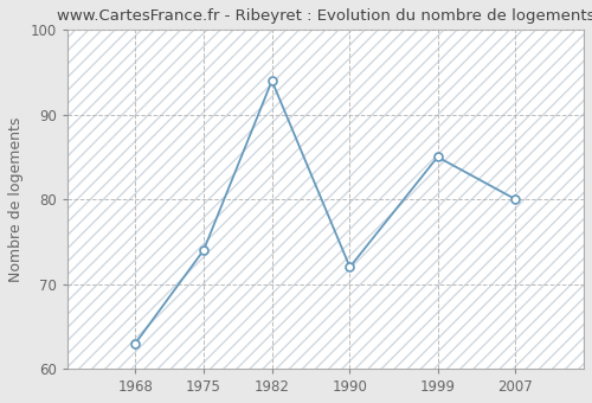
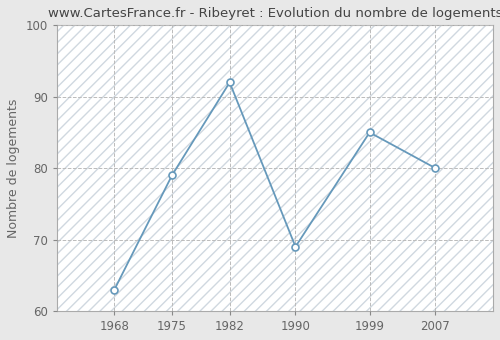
1975: 74 -> 79
1982: 94 -> 92
1990: 72 -> 69
